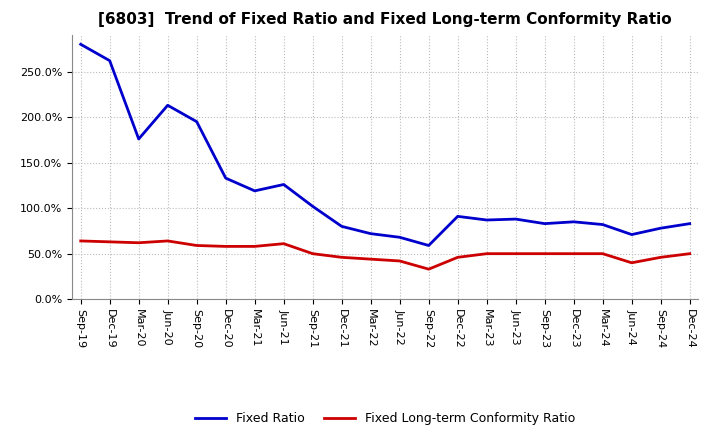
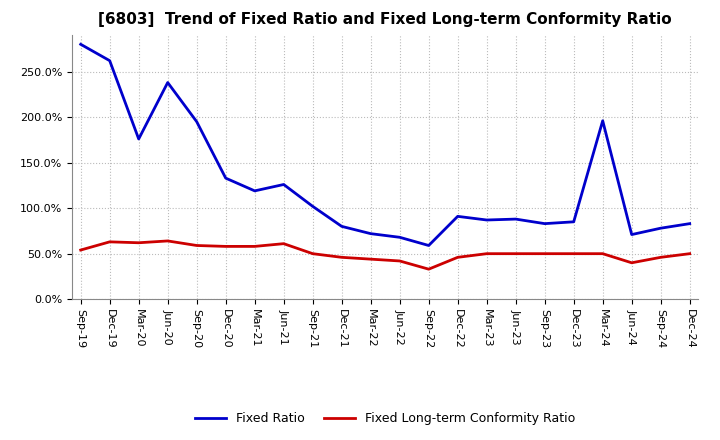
Fixed Long-term Conformity Ratio/Sep-19: 64% -> 54%
Fixed Ratio/Jun-20: 213% -> 238%
Fixed Ratio/Mar-24: 82% -> 196%
